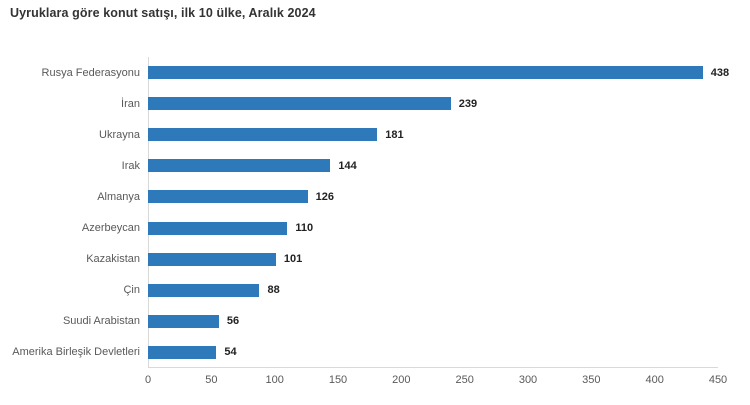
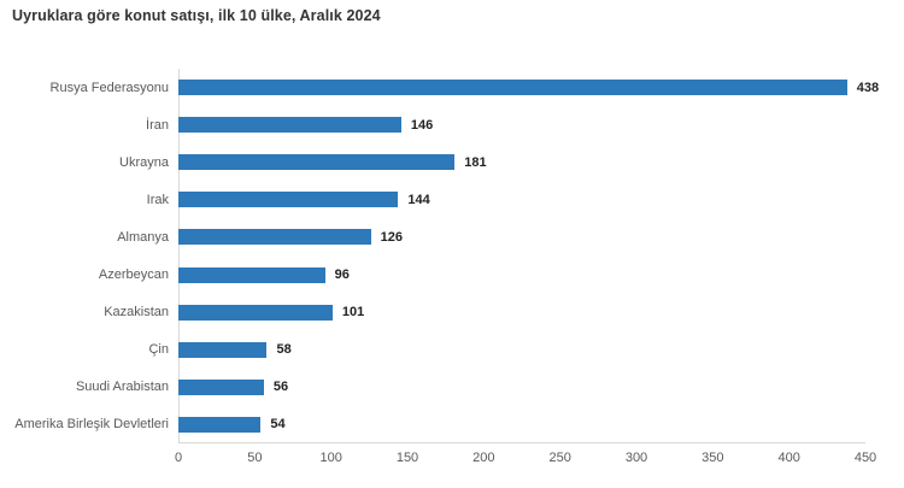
İran: 239 -> 146
Azerbeycan: 110 -> 96
Çin: 88 -> 58
